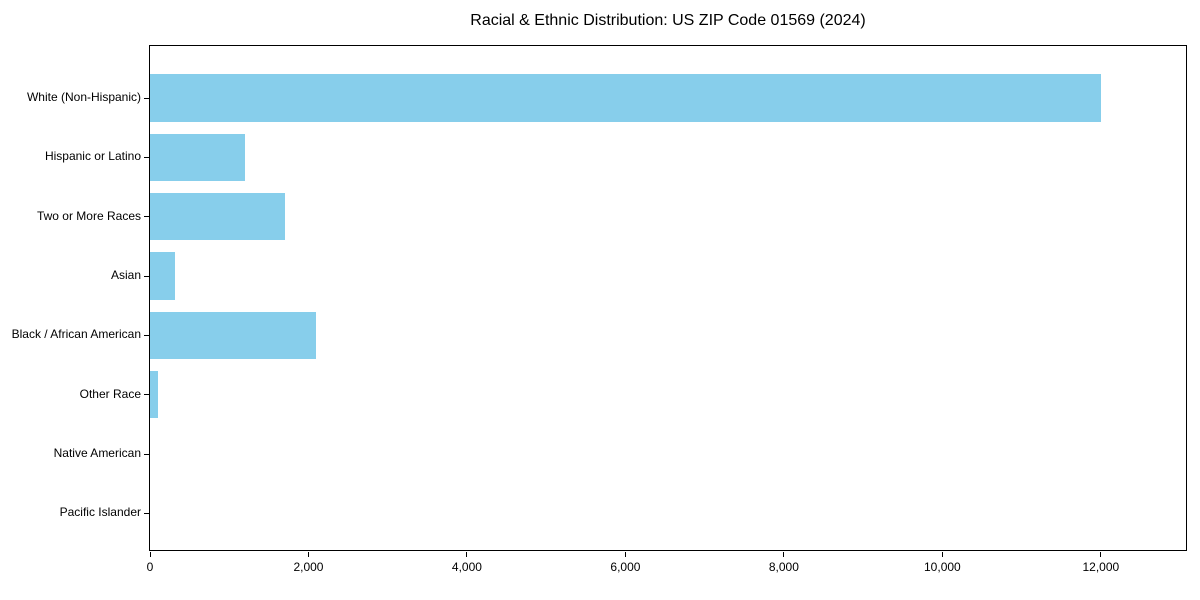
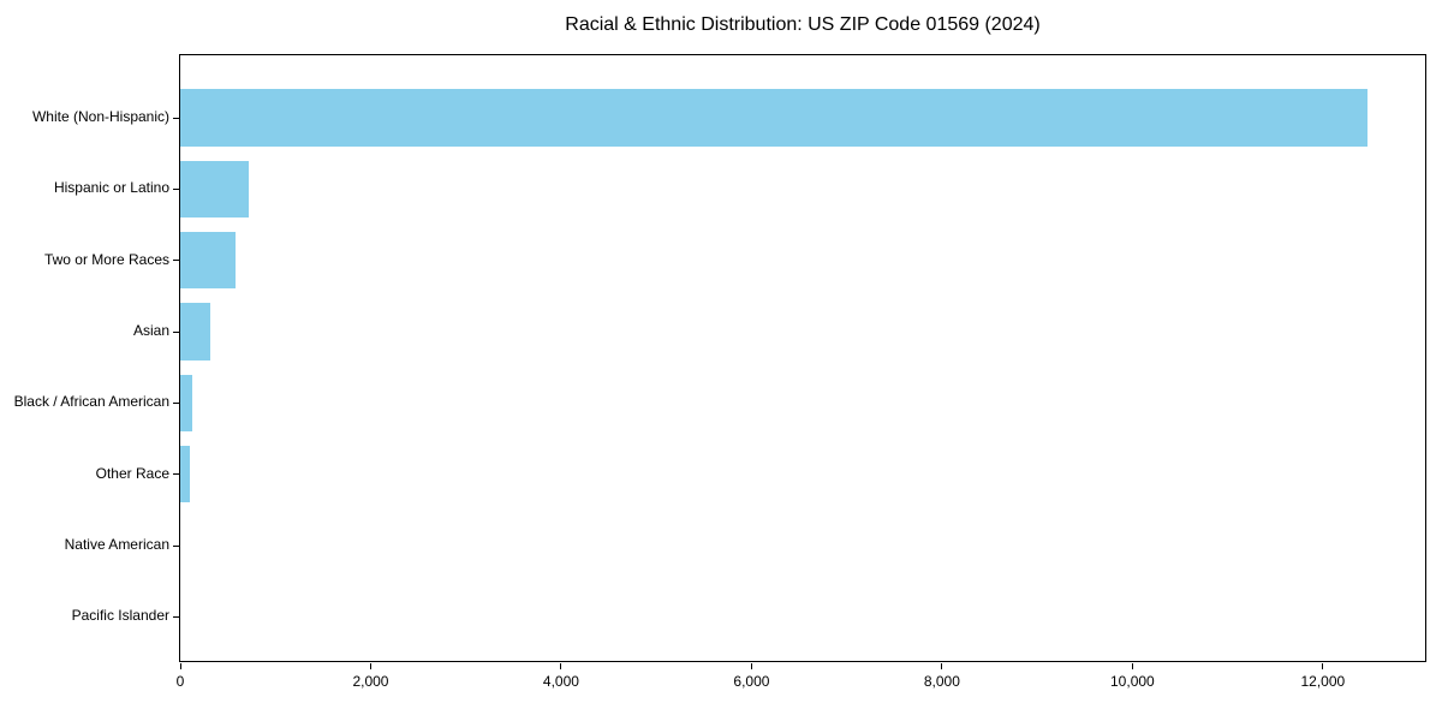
White (Non-Hispanic): 12000 -> 12500
Hispanic or Latino: 1200 -> 700
Two or More Races: 1700 -> 600
Black / African American: 2100 -> 100
